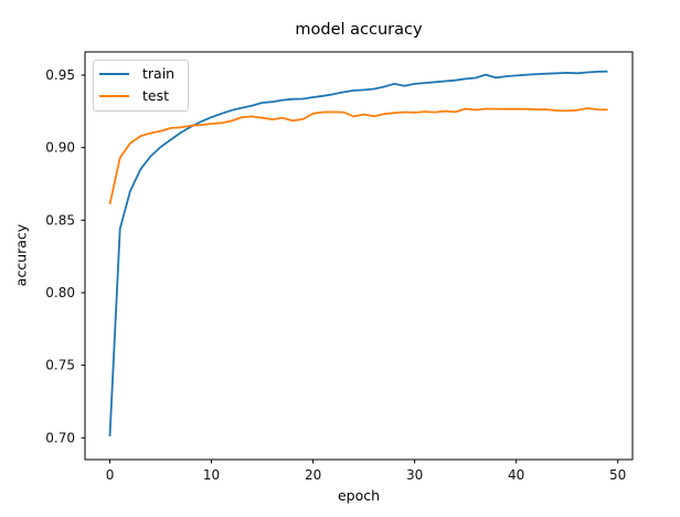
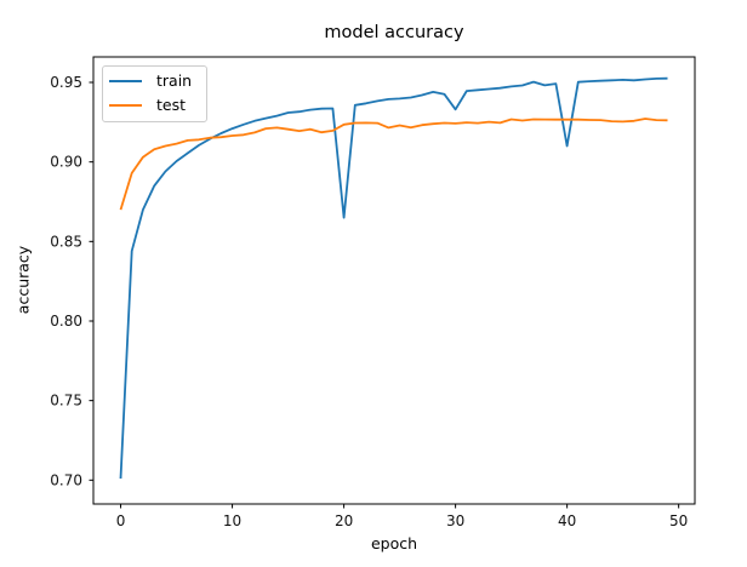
test/0: 0.861 -> 0.870
train/20: 0.935 -> 0.865
train/30: 0.944 -> 0.933
train/40: 0.950 -> 0.910
